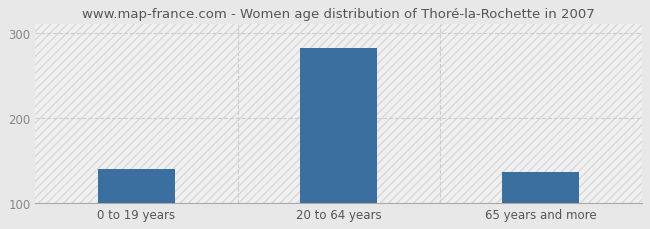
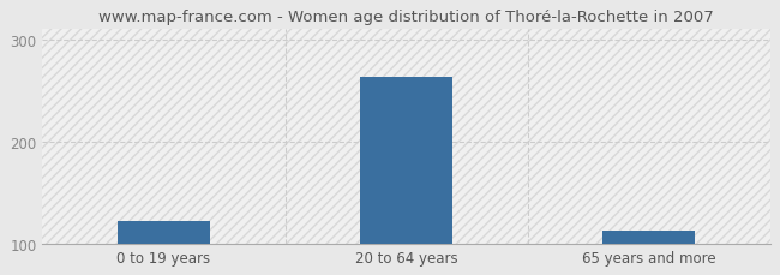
0 to 19 years: 140 -> 122
20 to 64 years: 282 -> 263
65 years and more: 136 -> 113
